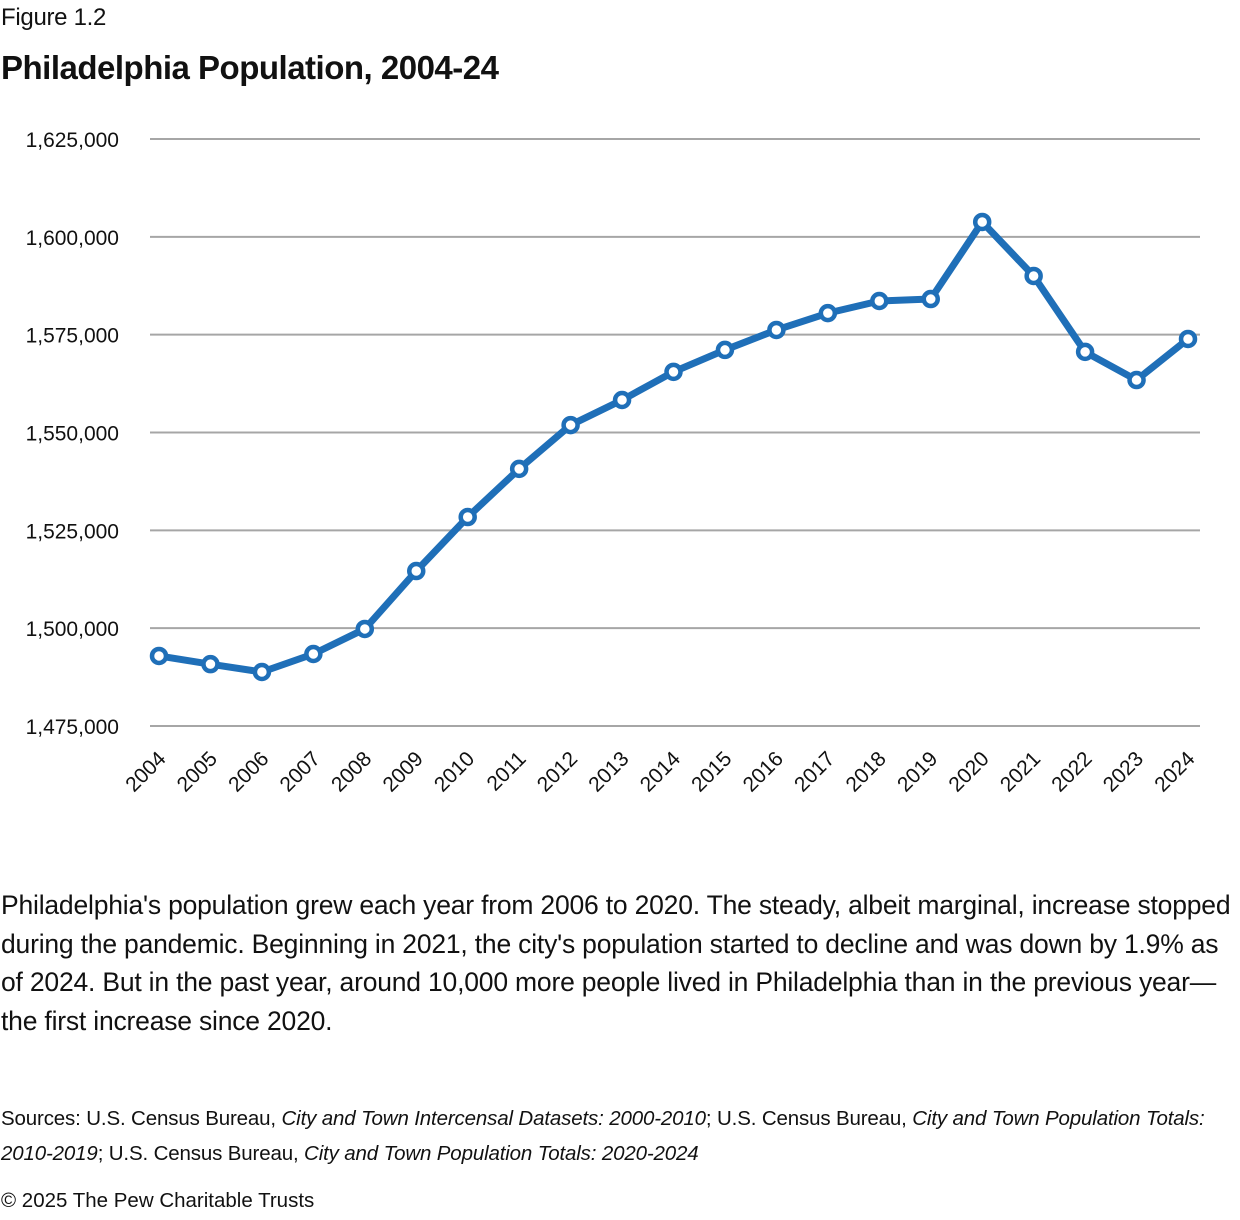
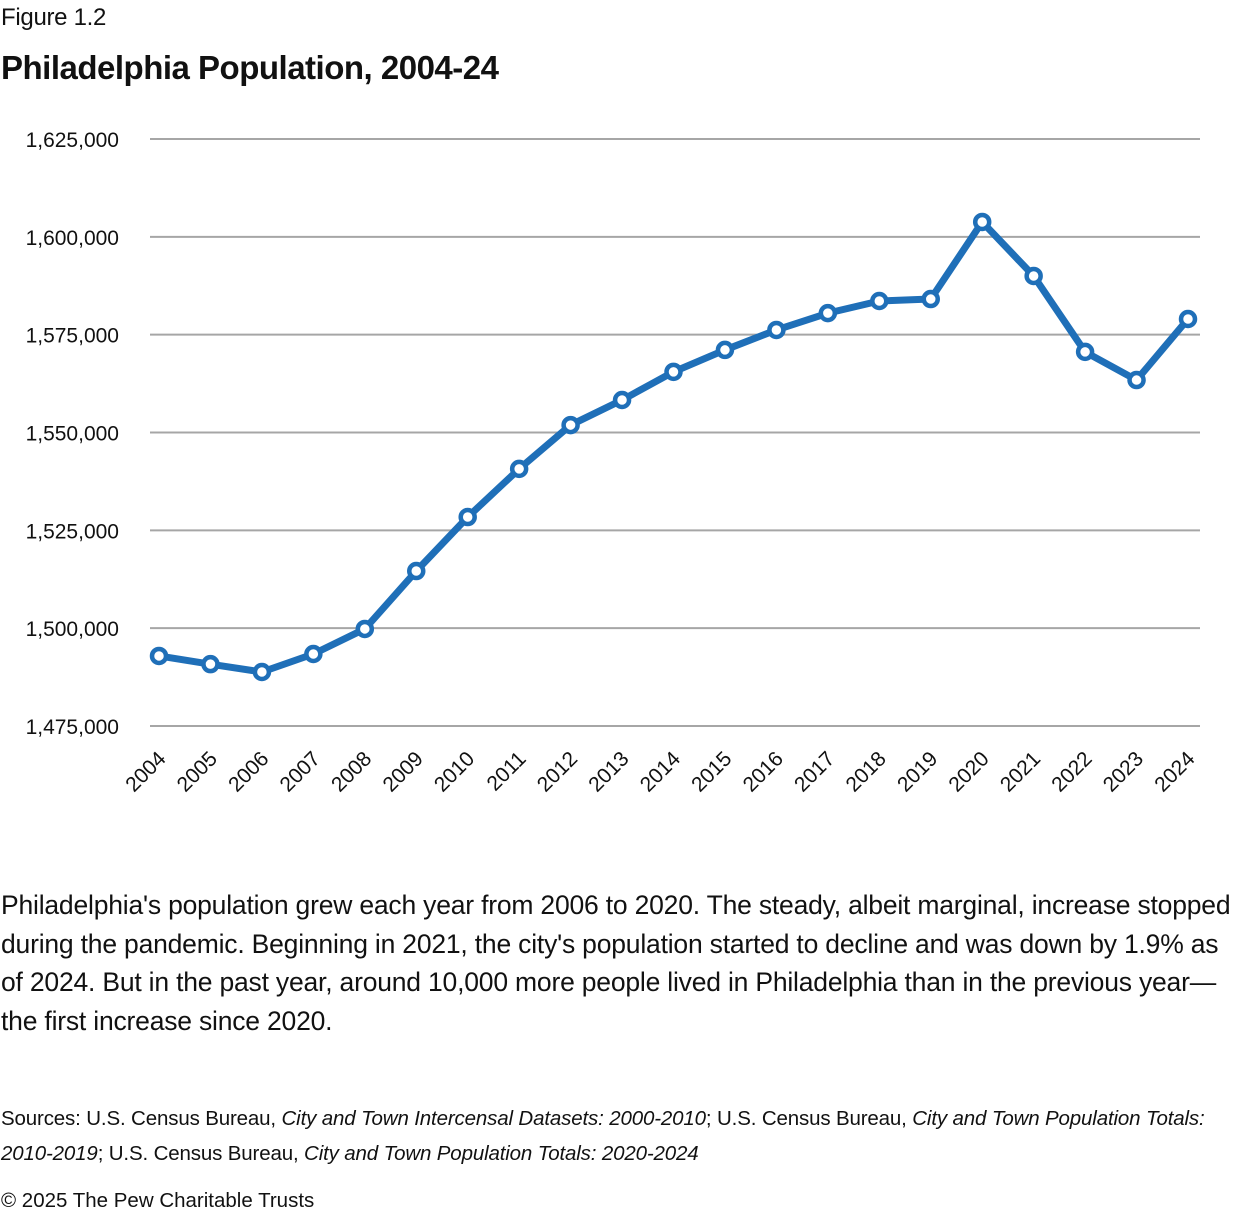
2024: 1574000 -> 1579000
